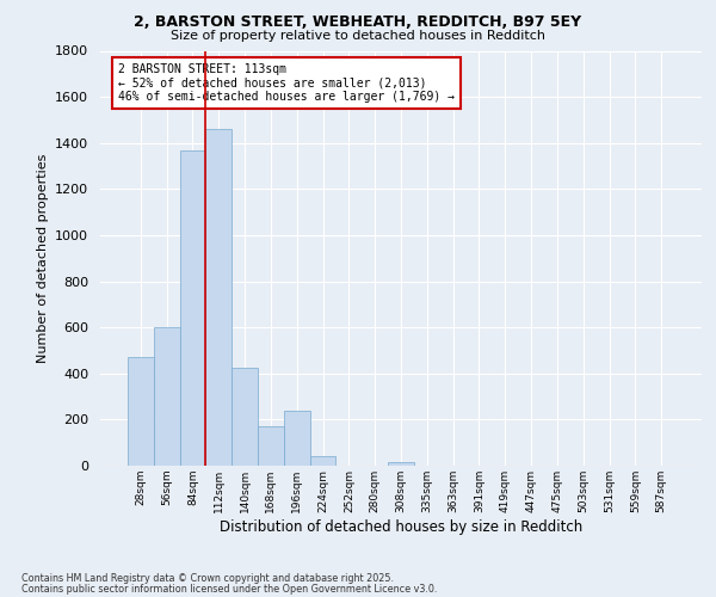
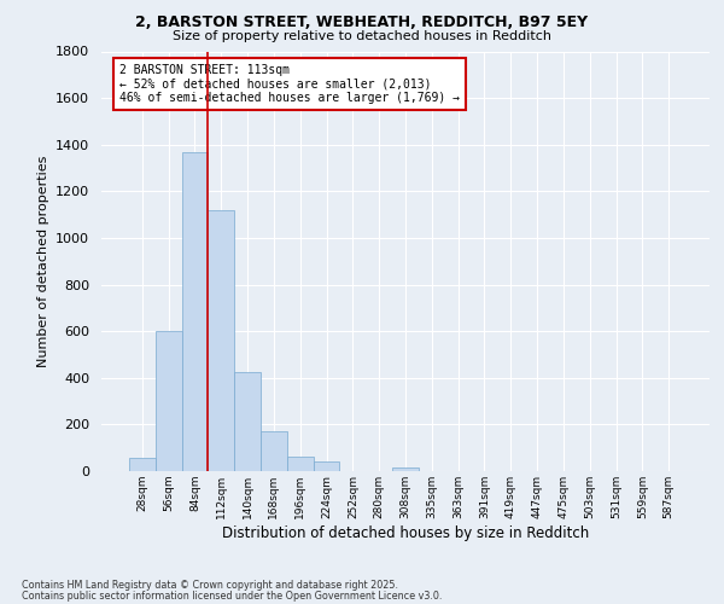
28sqm: 470 -> 60
112sqm: 1460 -> 1120
196sqm: 240 -> 60
